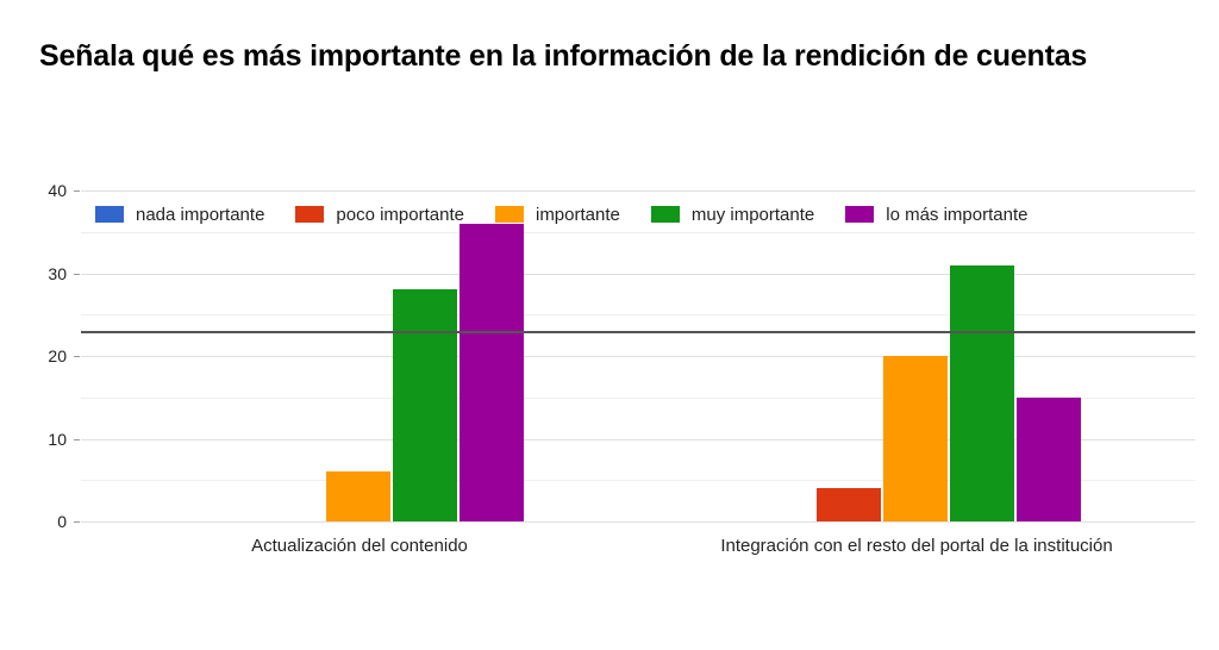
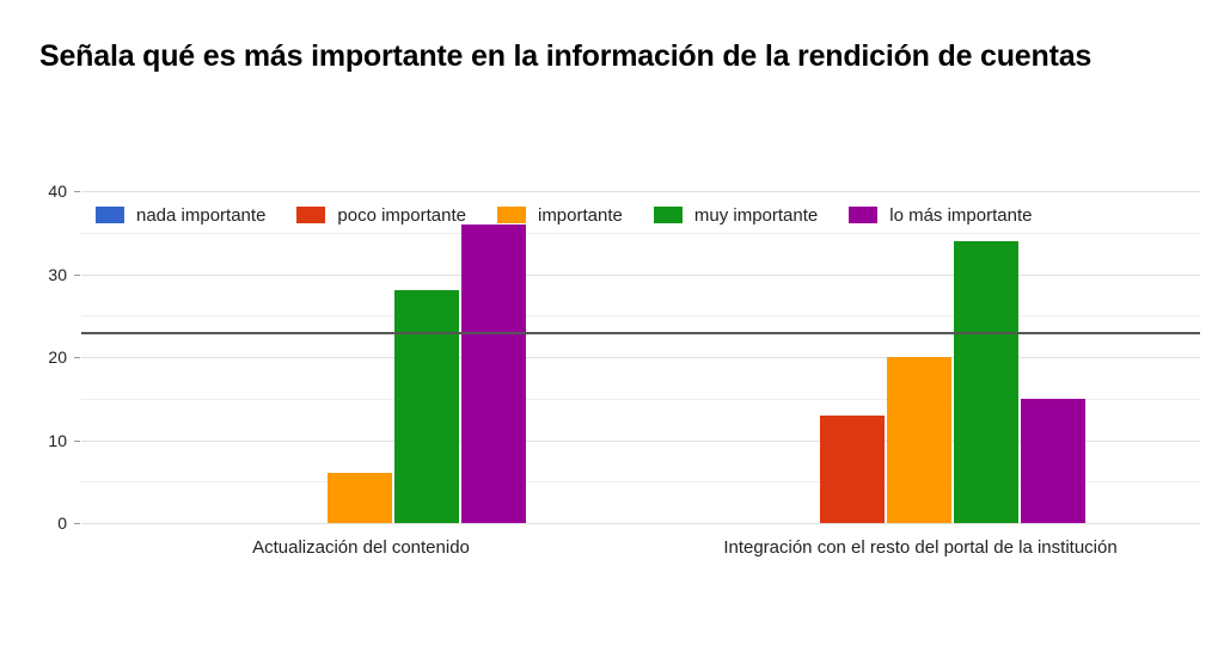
poco importante/Integración con el resto del portal de la institución: 4 -> 13
muy importante/Integración con el resto del portal de la institución: 31 -> 34
